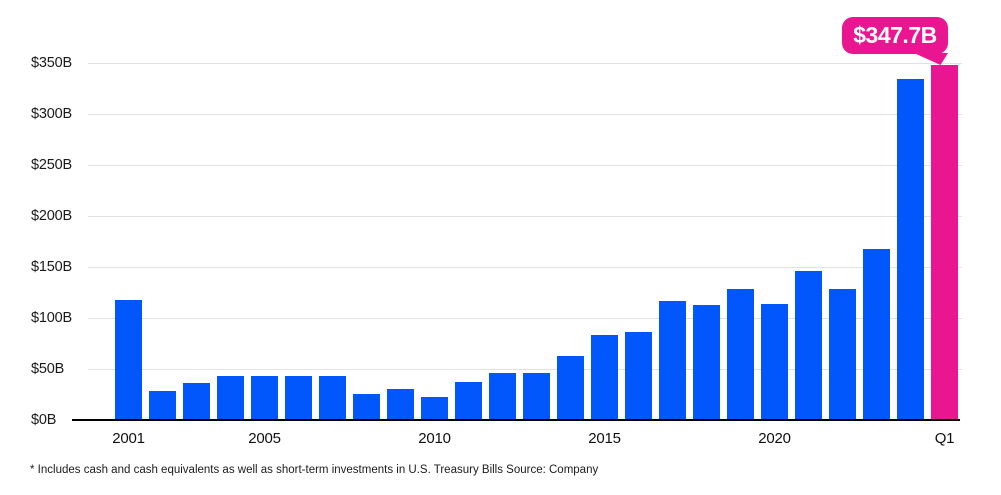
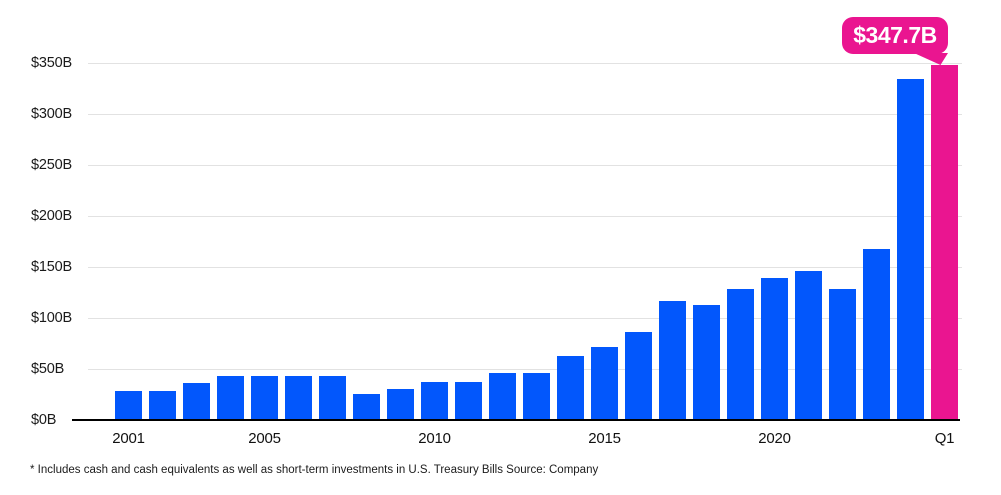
2001: $118B -> $28B
2010: $23B -> $37B
2015: $83B -> $72B
2020: $114B -> $139B
